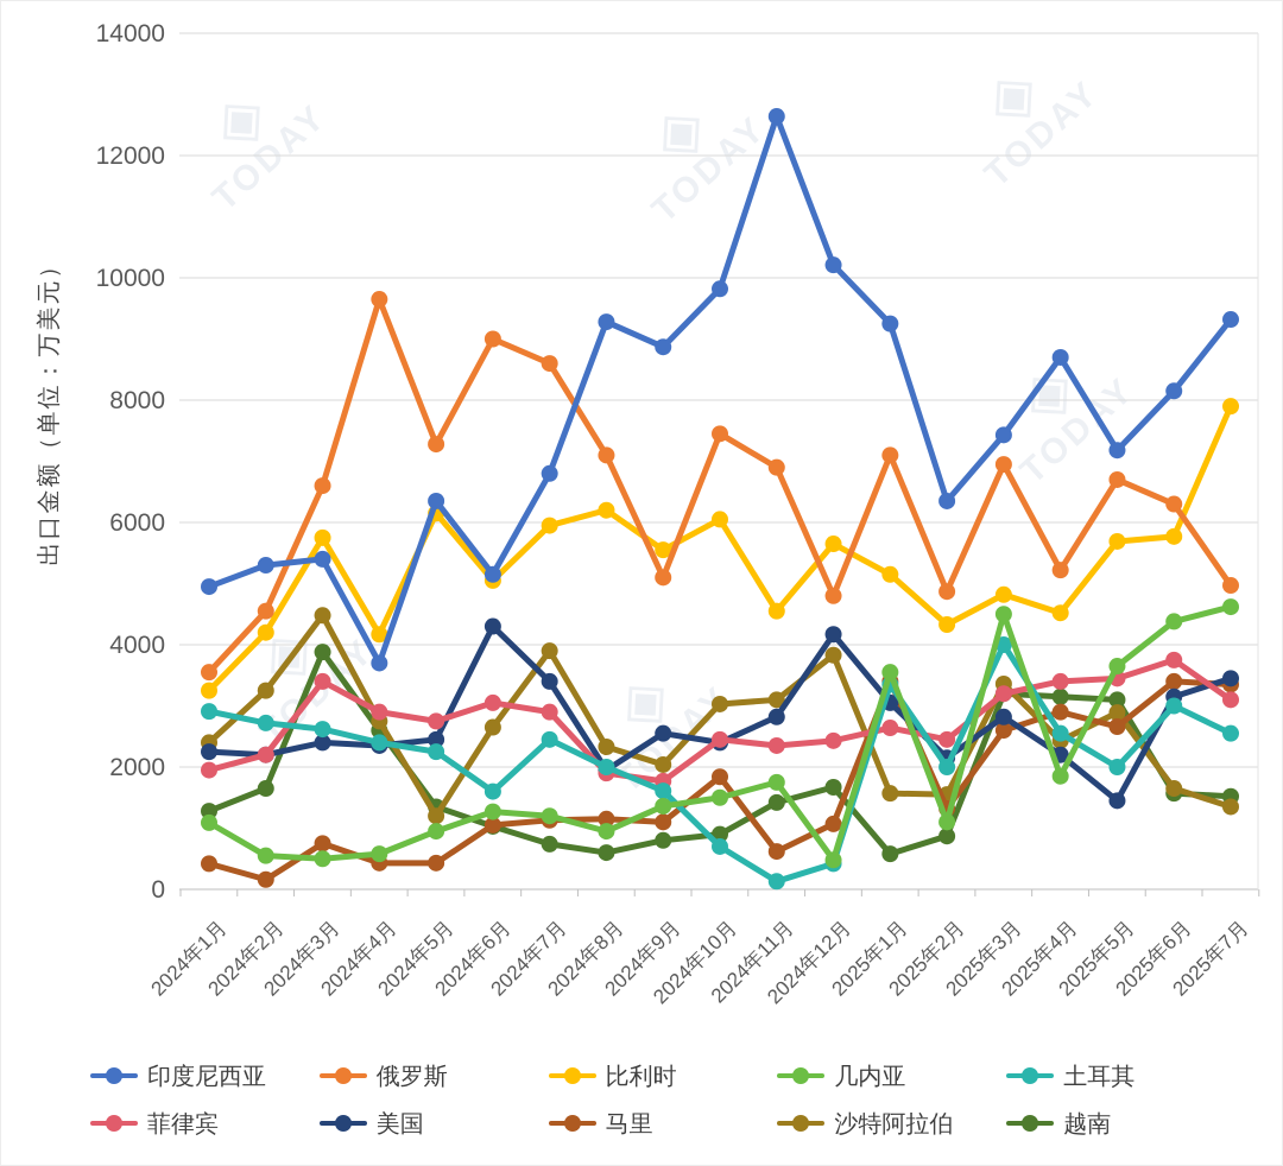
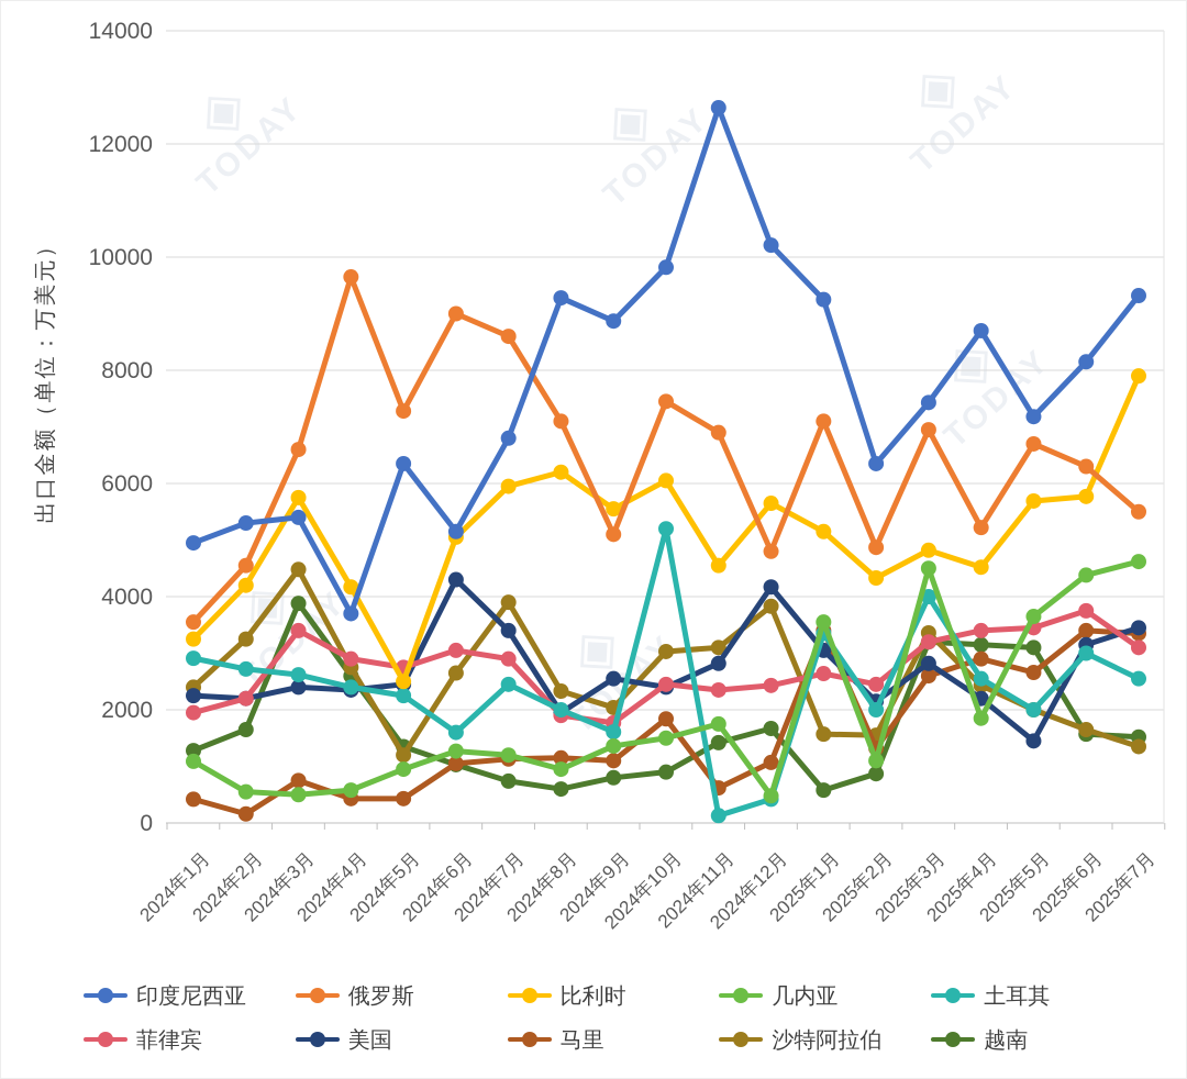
比利时/2024年5月: 6200 -> 2500
土耳其/2024年10月: 700 -> 5200
沙特阿拉伯/2025年5月: 2900 -> 2000
俄罗斯/2025年7月: 5000 -> 5500
